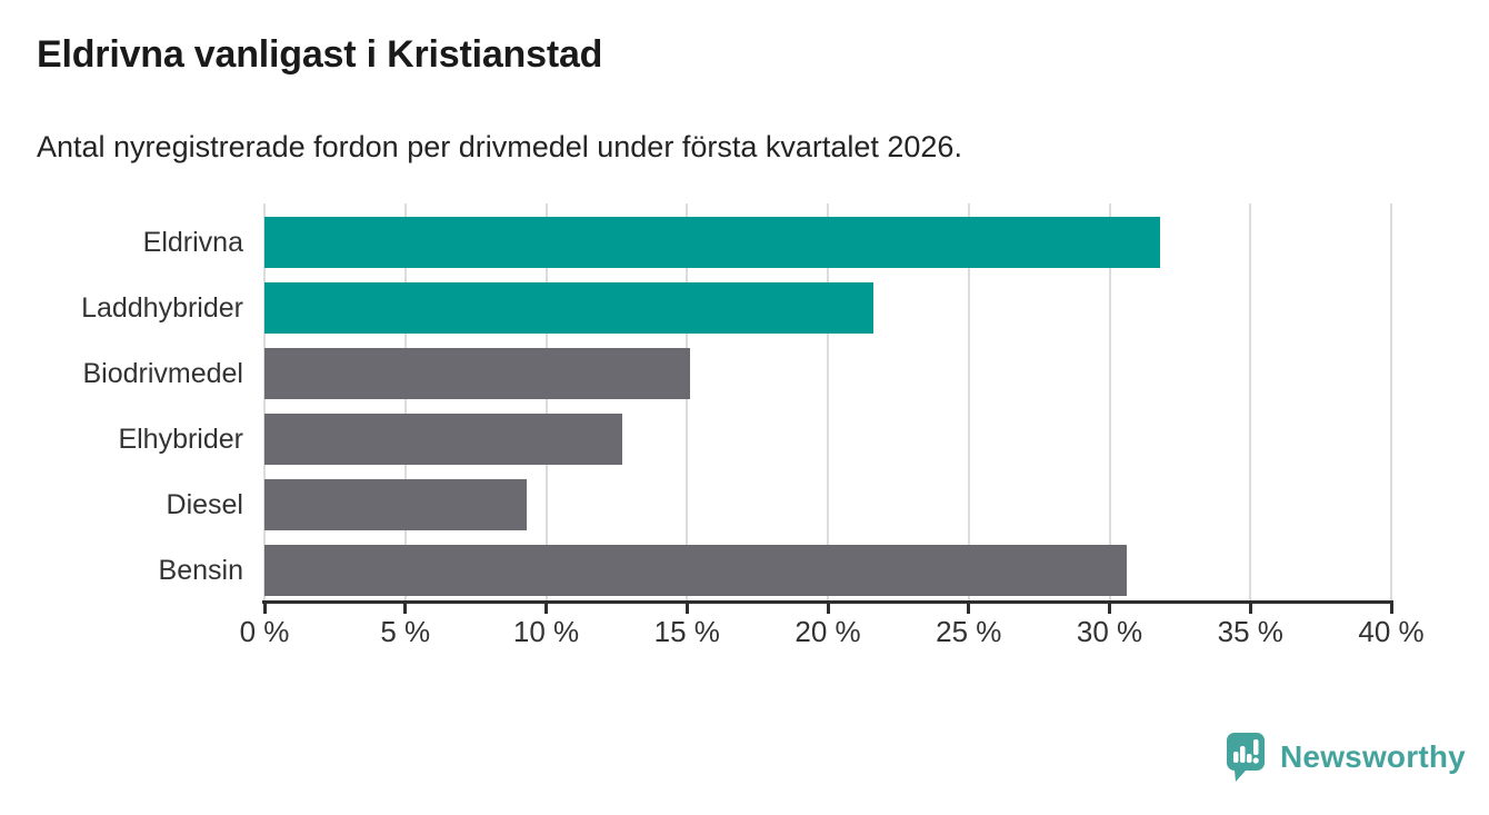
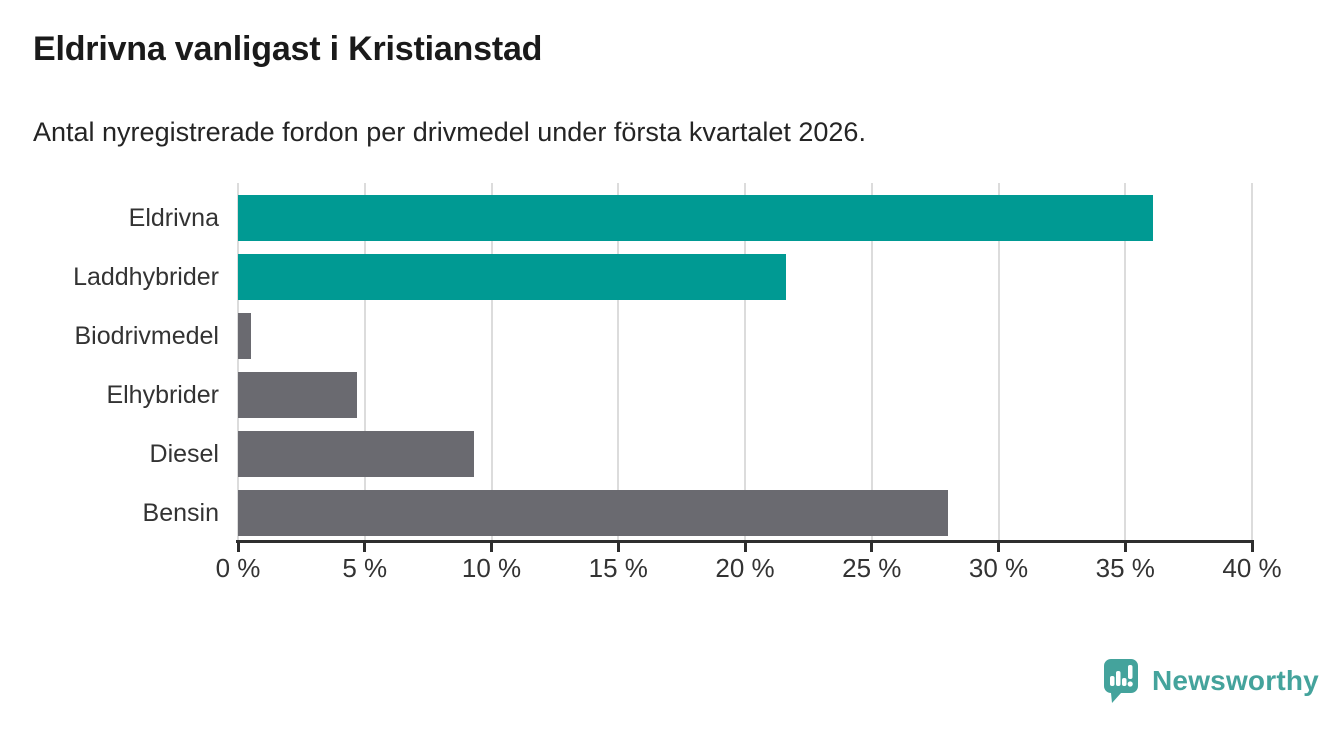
Eldrivna: 31.8% -> 36.1%
Biodrivmedel: 15.1% -> 0.5%
Elhybrider: 12.7% -> 4.7%
Bensin: 30.6% -> 28.0%
